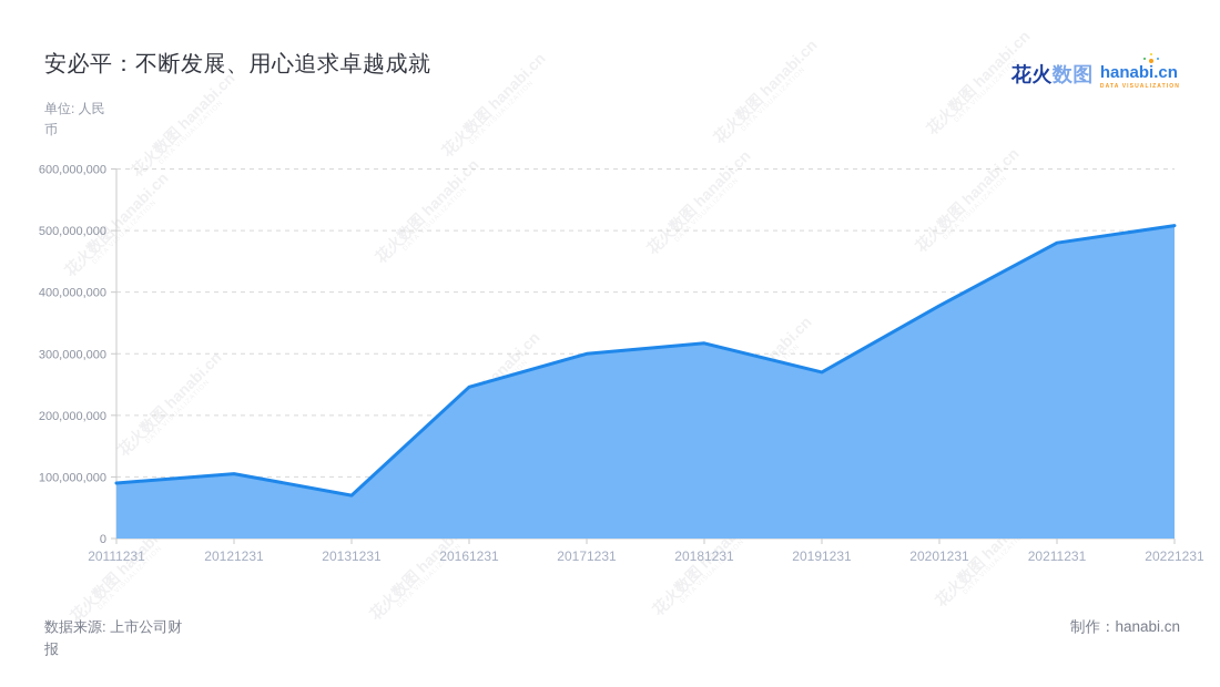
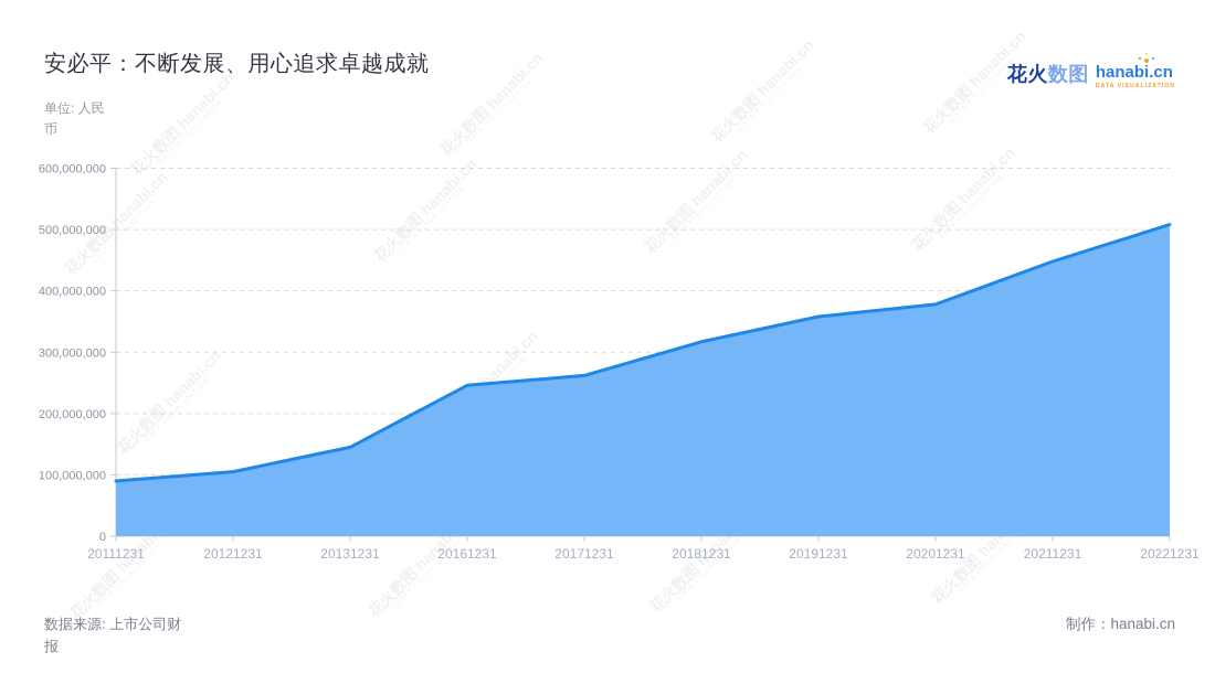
20131231: 70000000 -> 140000000
20171231: 300000000 -> 260000000
20191231: 270000000 -> 360000000
20211231: 480000000 -> 450000000
